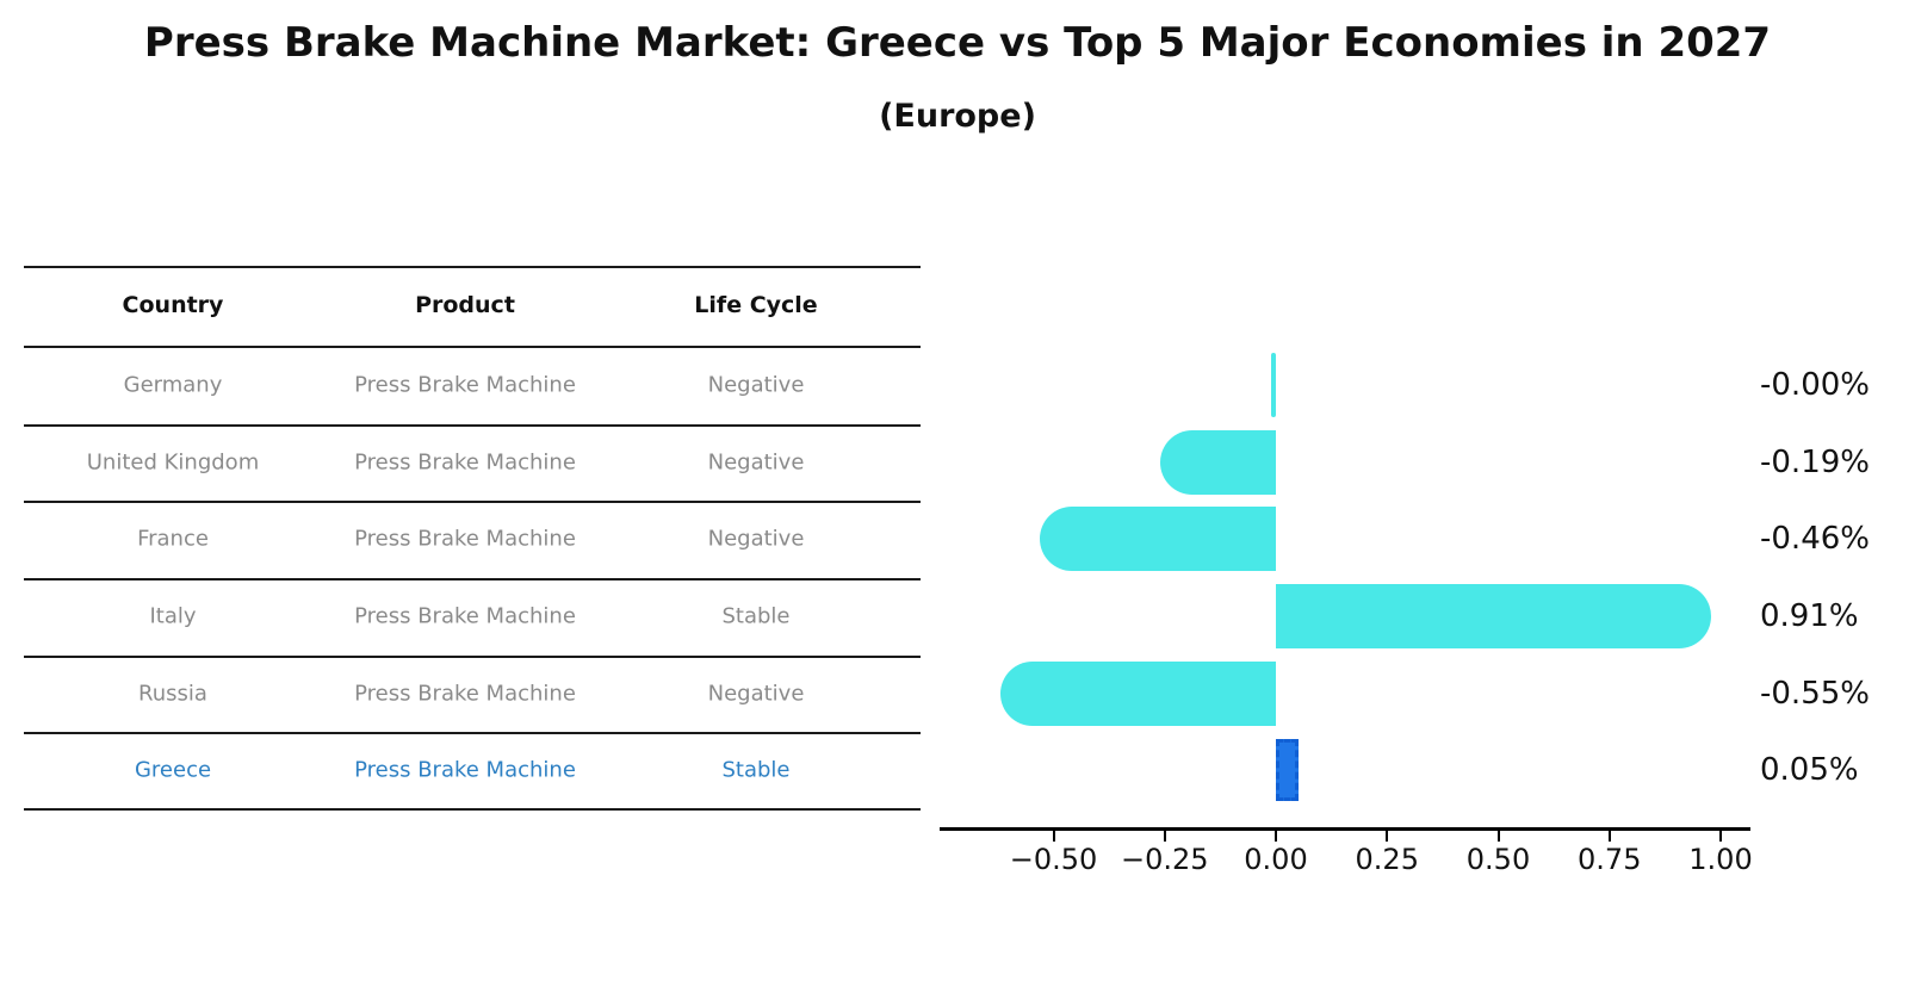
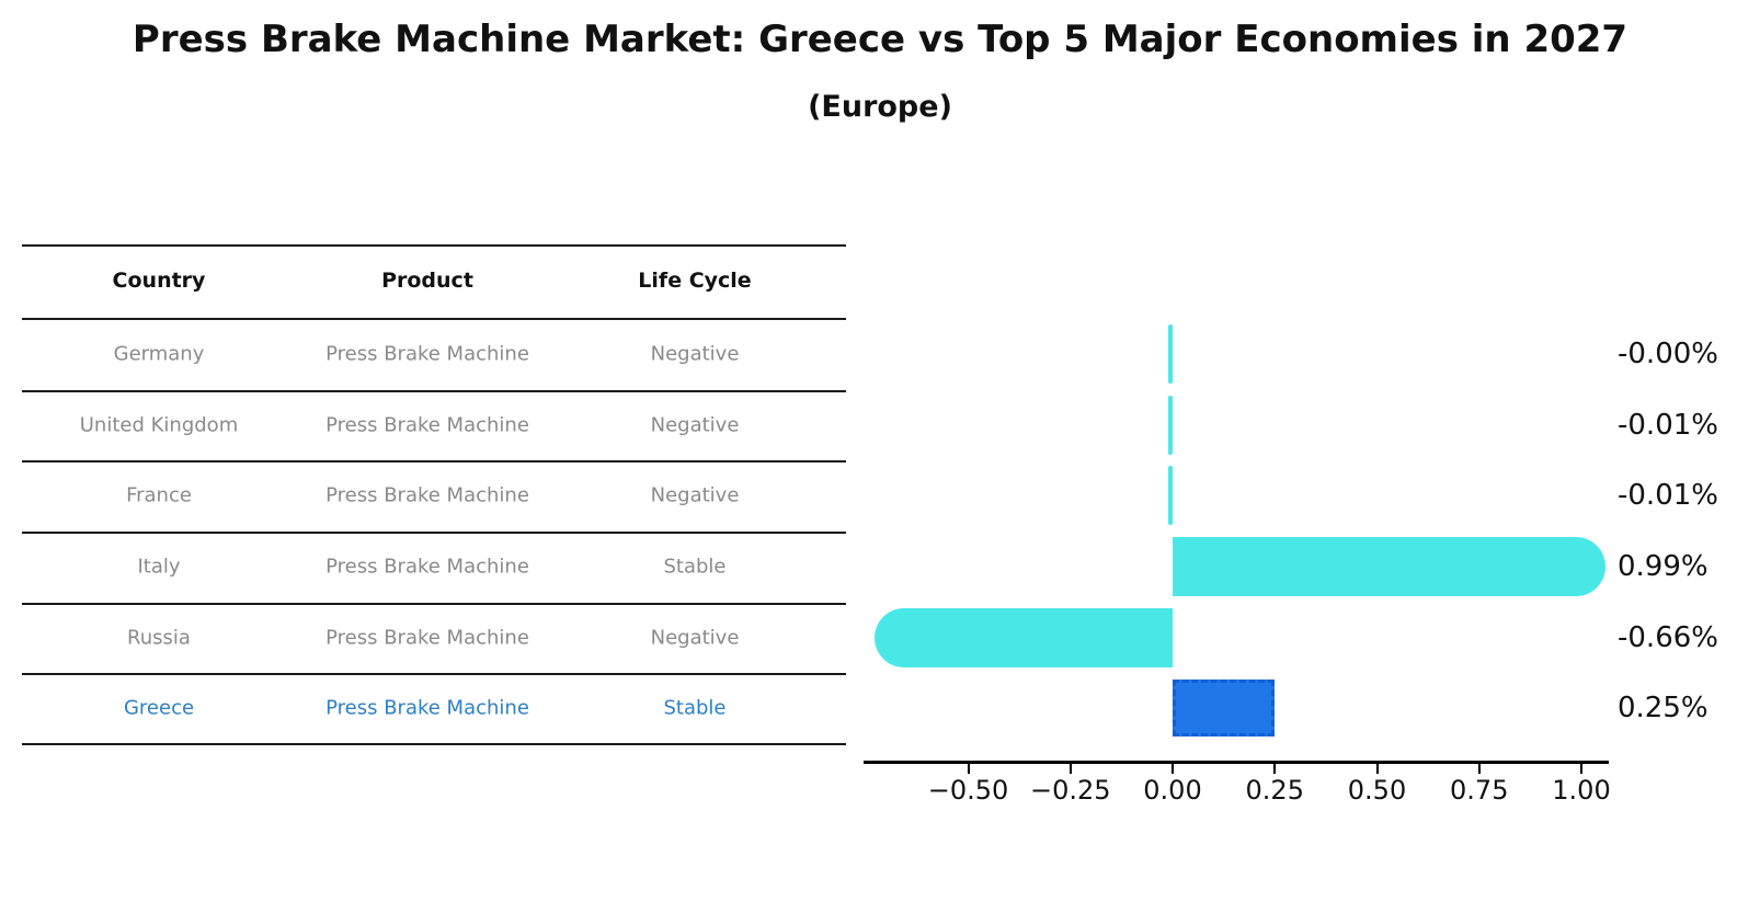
United Kingdom: -0.19% -> -0.01%
France: -0.46% -> -0.01%
Italy: 0.91% -> 0.99%
Russia: -0.55% -> -0.66%
Greece: 0.05% -> 0.25%
